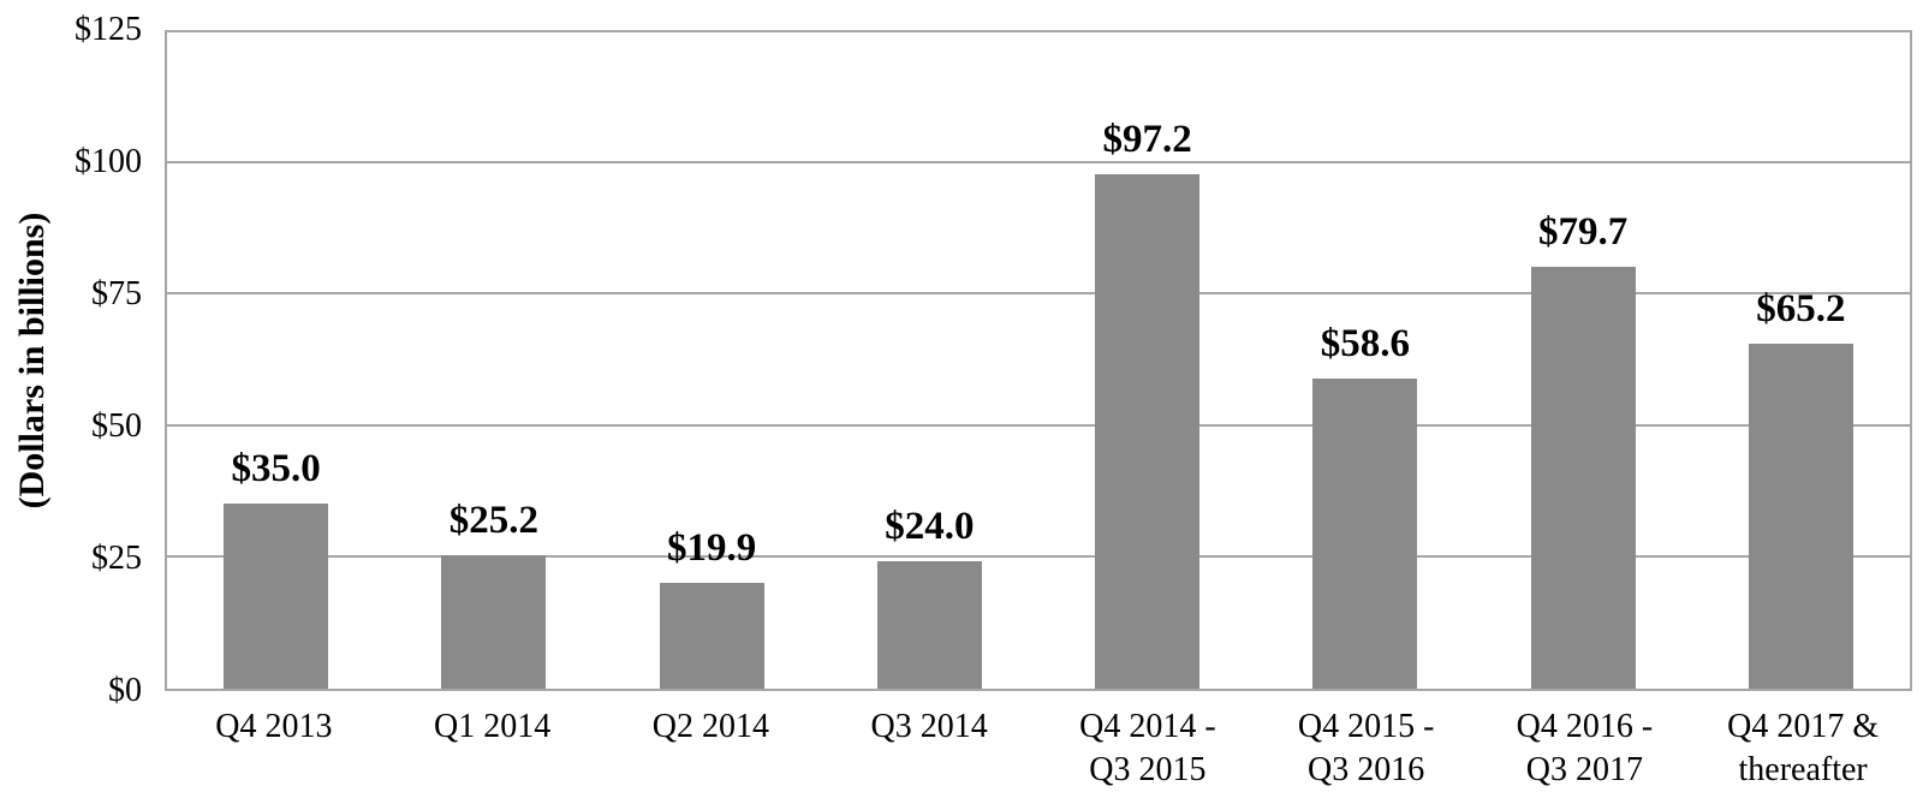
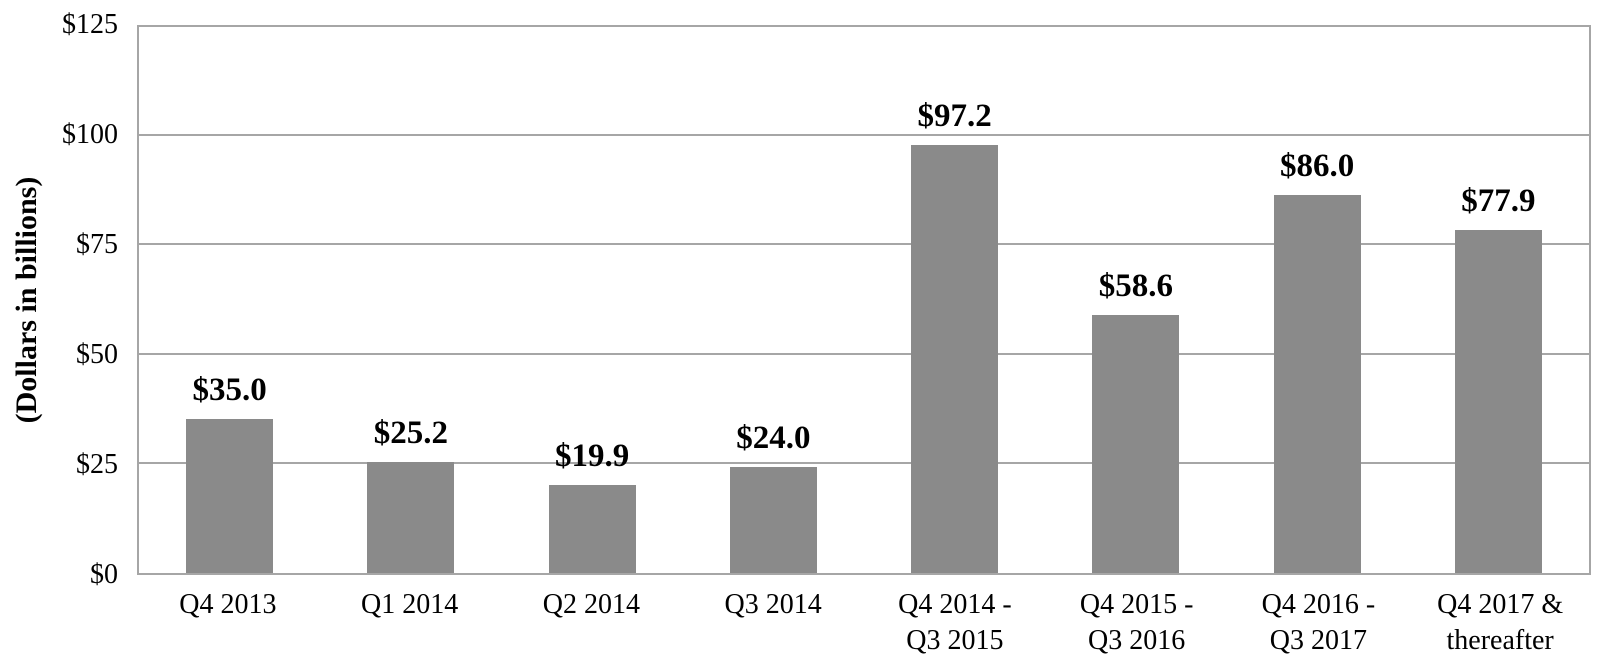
Q4 2016 - Q3 2017: $79.7 -> $86.0
Q4 2017 & thereafter: $65.2 -> $77.9
